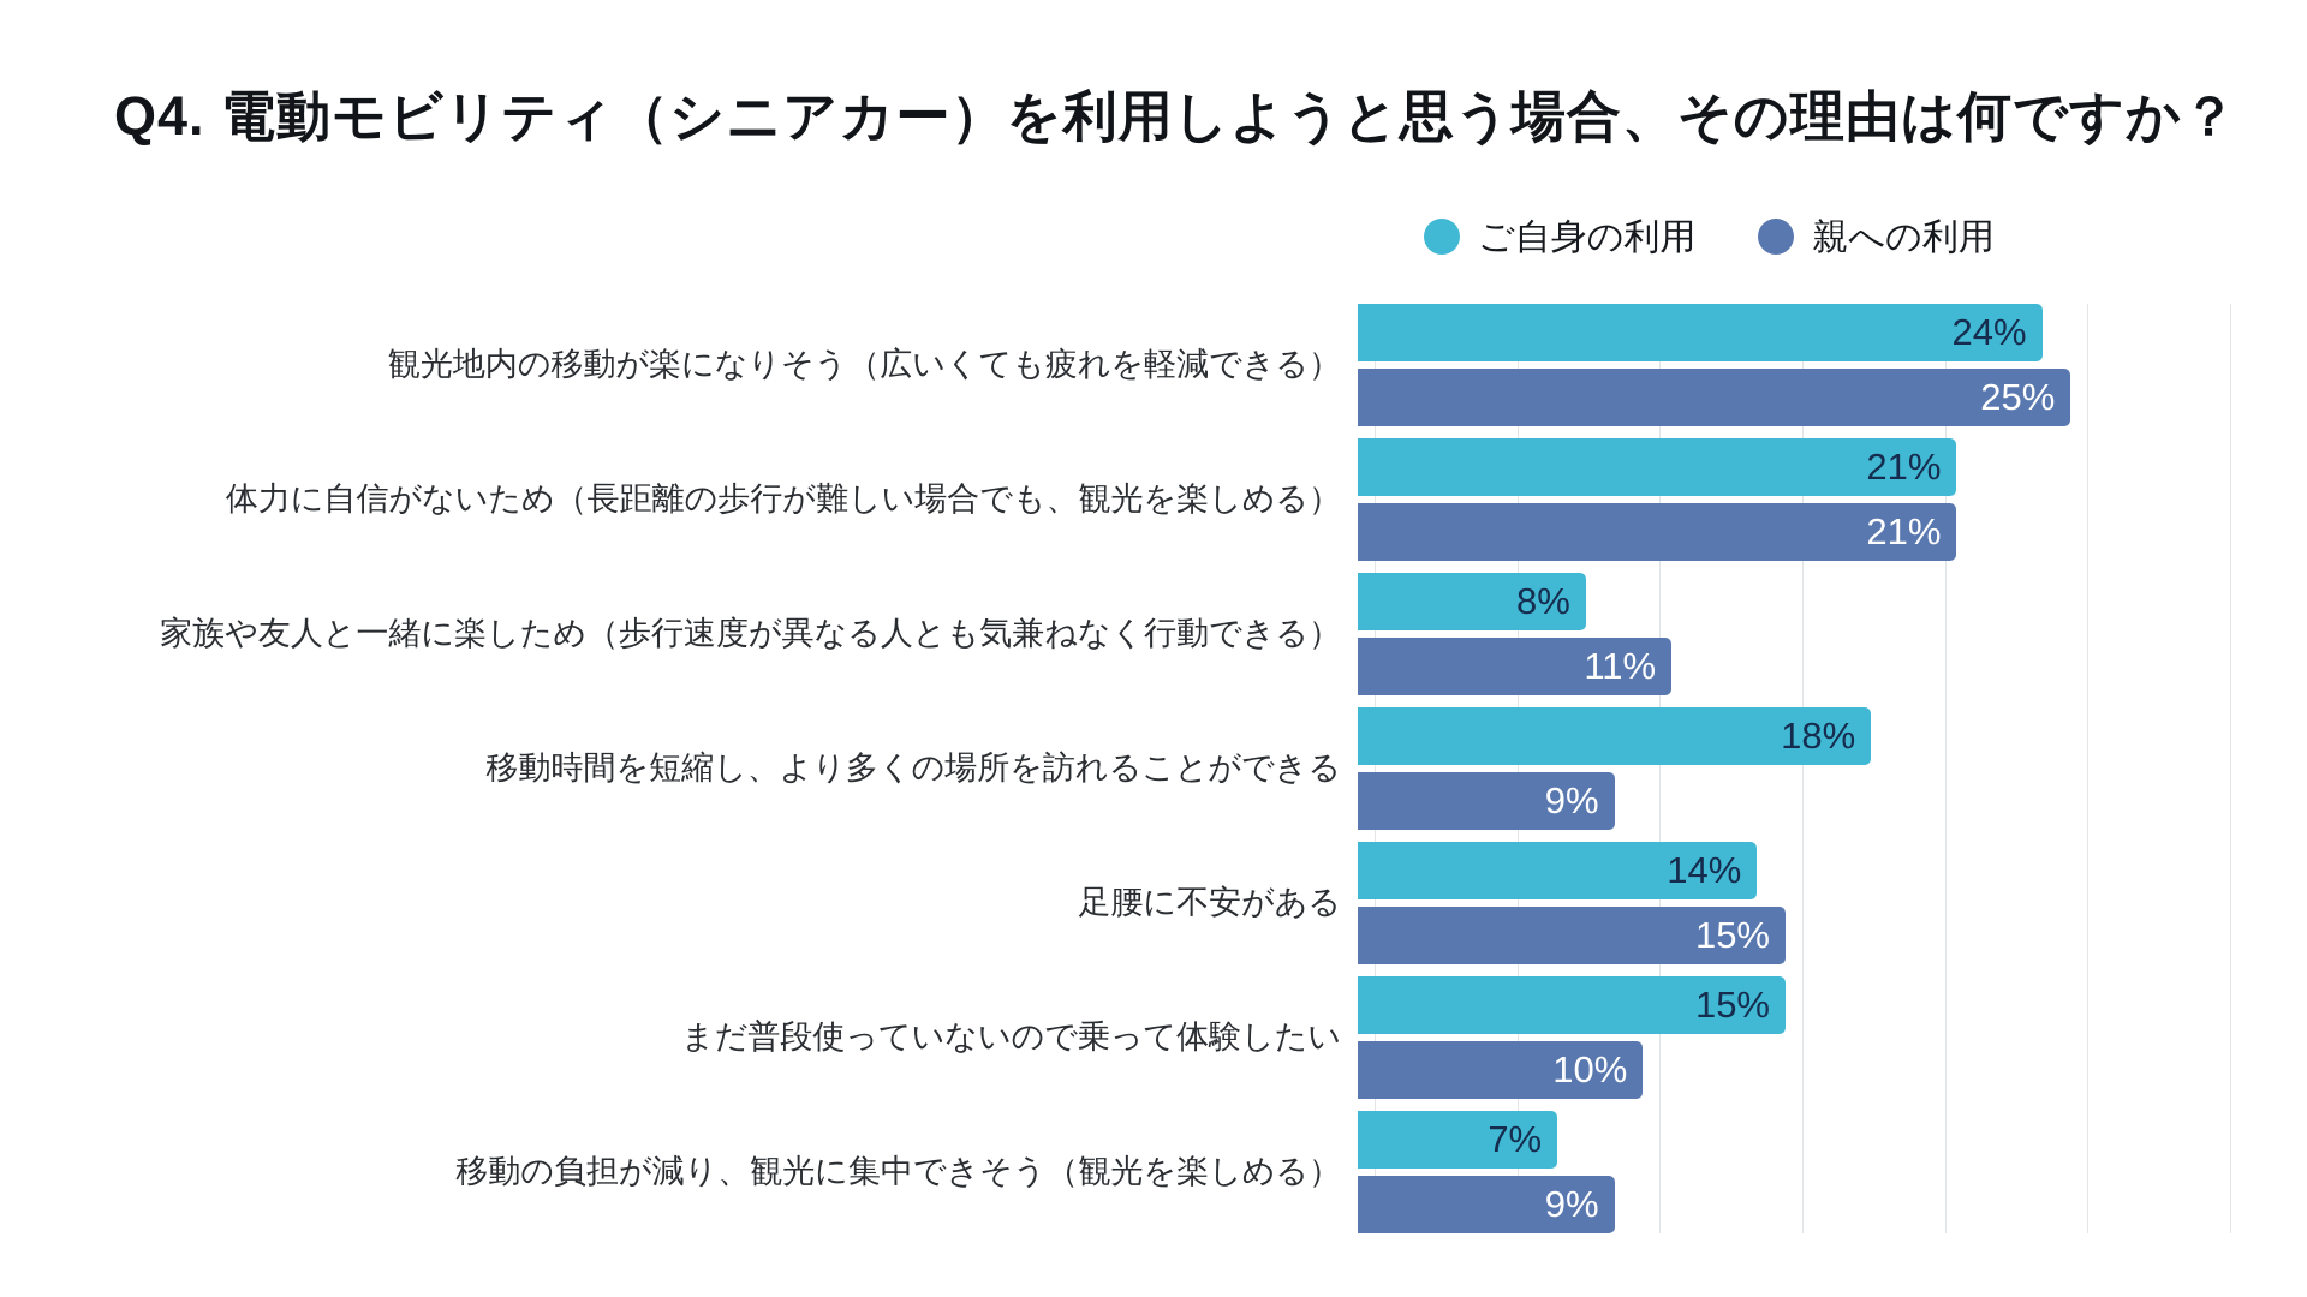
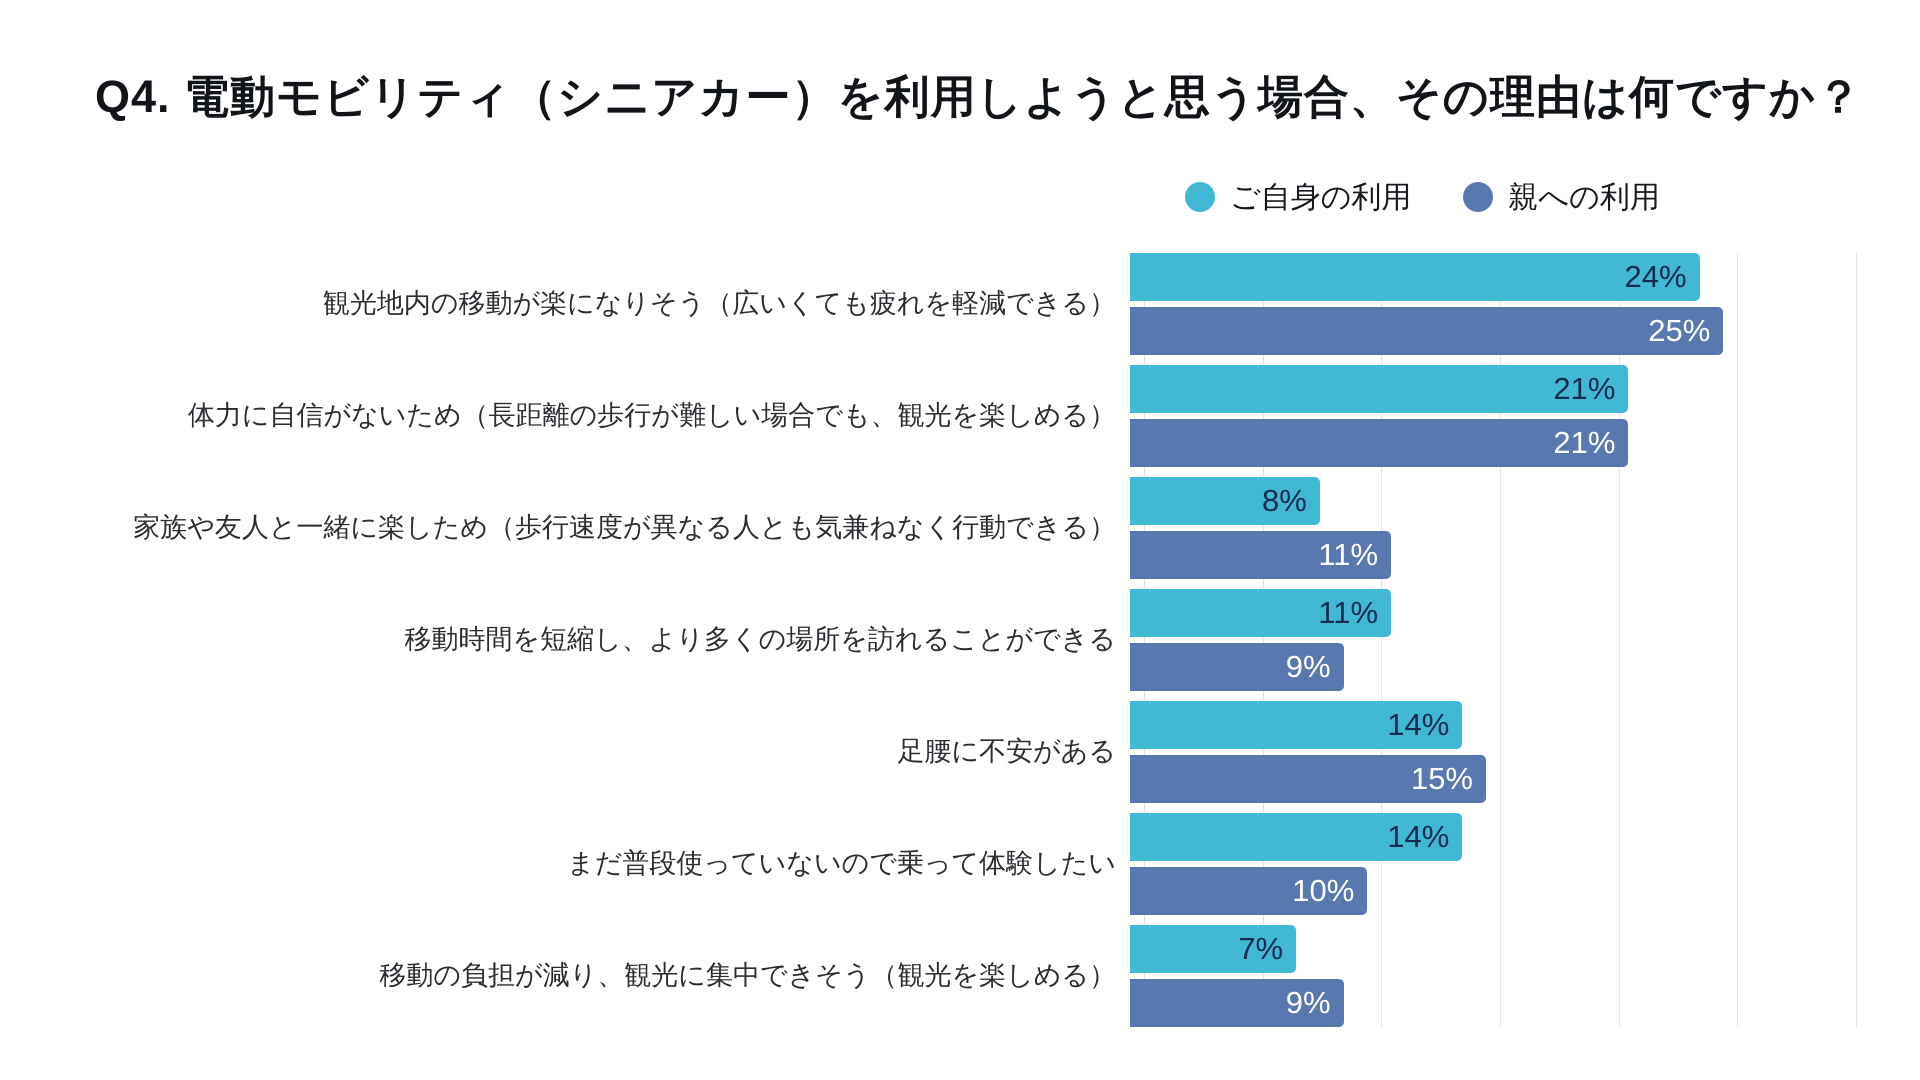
ご自身の利用/移動時間を短縮し、より多くの場所を訪れることができる: 18% -> 11%
ご自身の利用/まだ普段使っていないので乗って体験したい: 15% -> 14%
